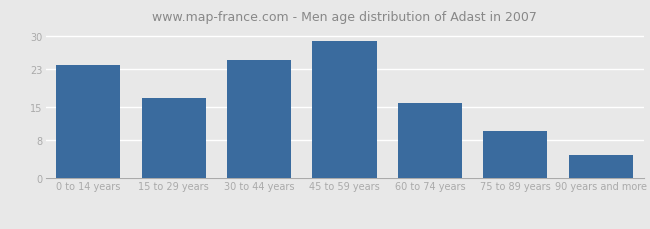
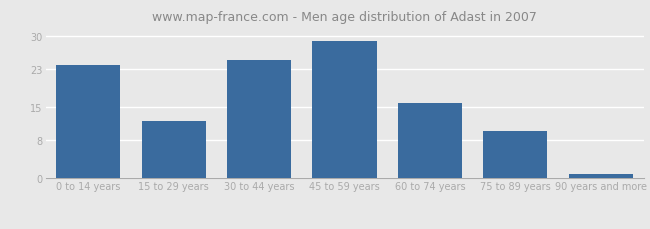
15 to 29 years: 17 -> 12
90 years and more: 5 -> 1
